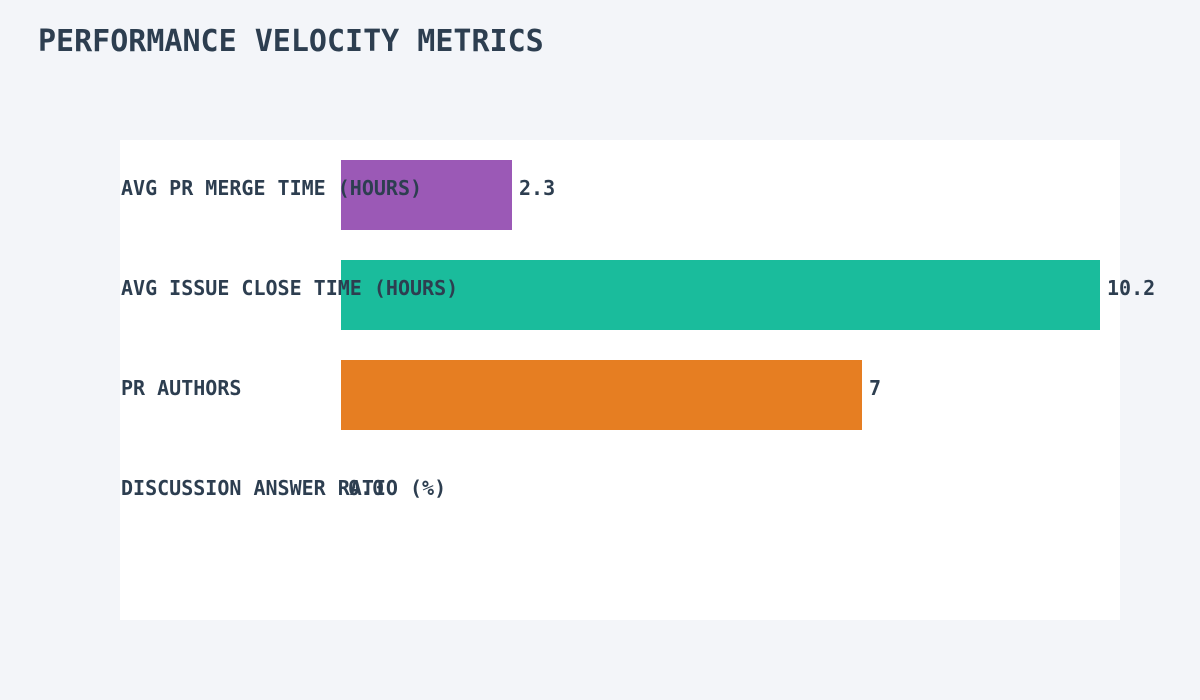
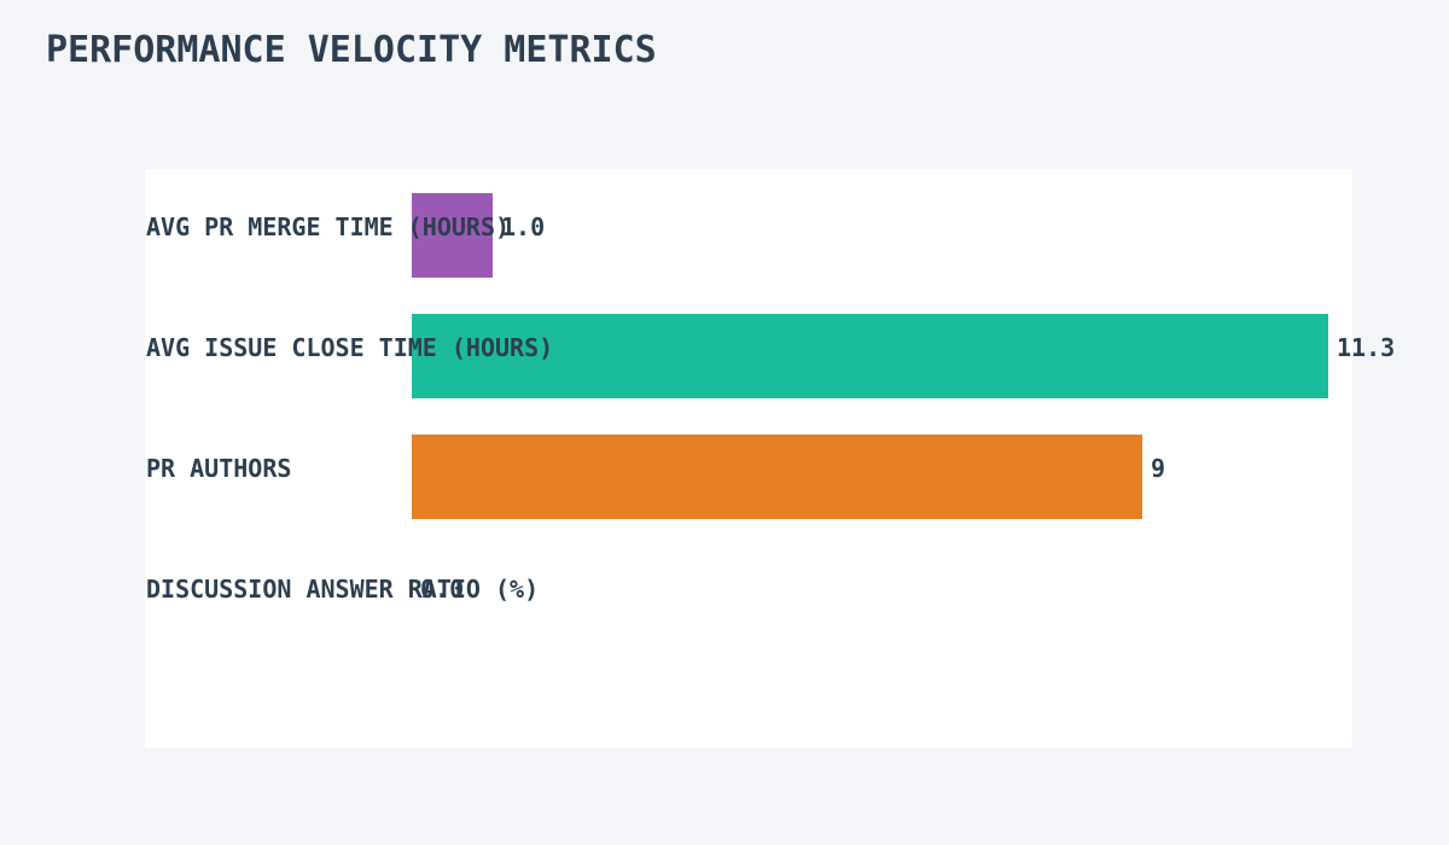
AVG PR MERGE TIME (HOURS): 2.3 -> 1.0
AVG ISSUE CLOSE TIME (HOURS): 10.2 -> 11.3
PR AUTHORS: 7 -> 9
